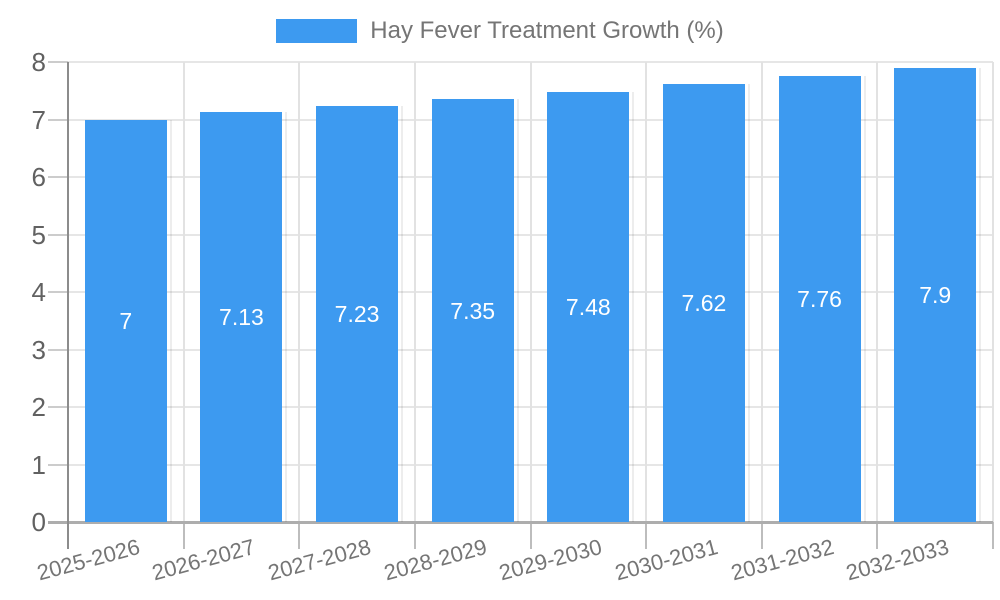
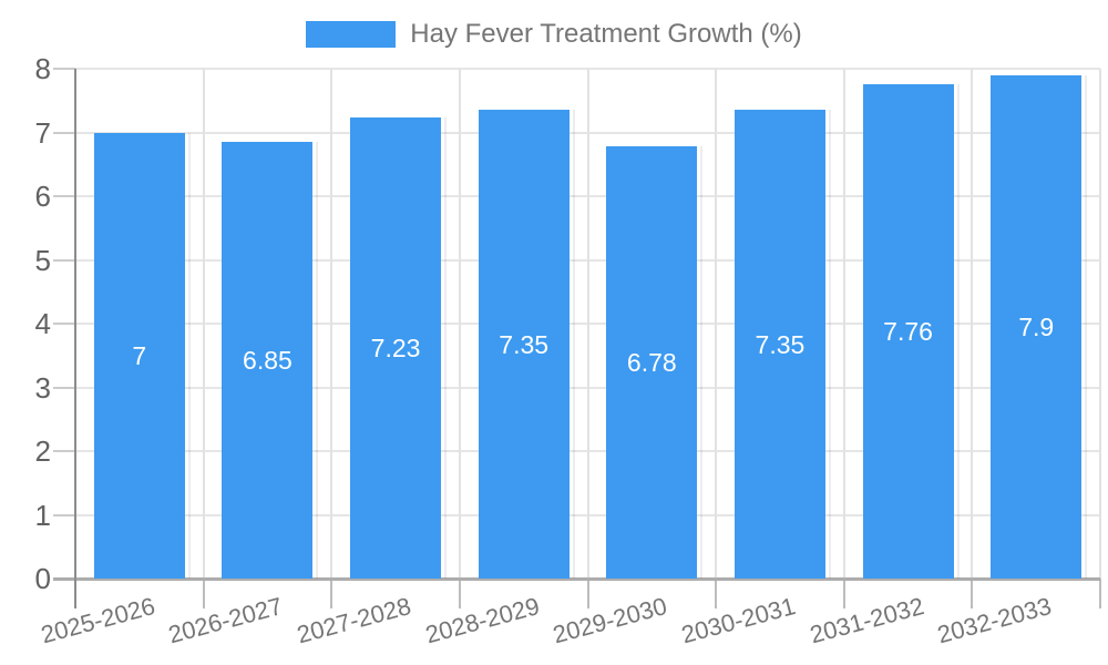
2026-2027: 7.13 -> 6.85
2029-2030: 7.48 -> 6.78
2030-2031: 7.62 -> 7.35
